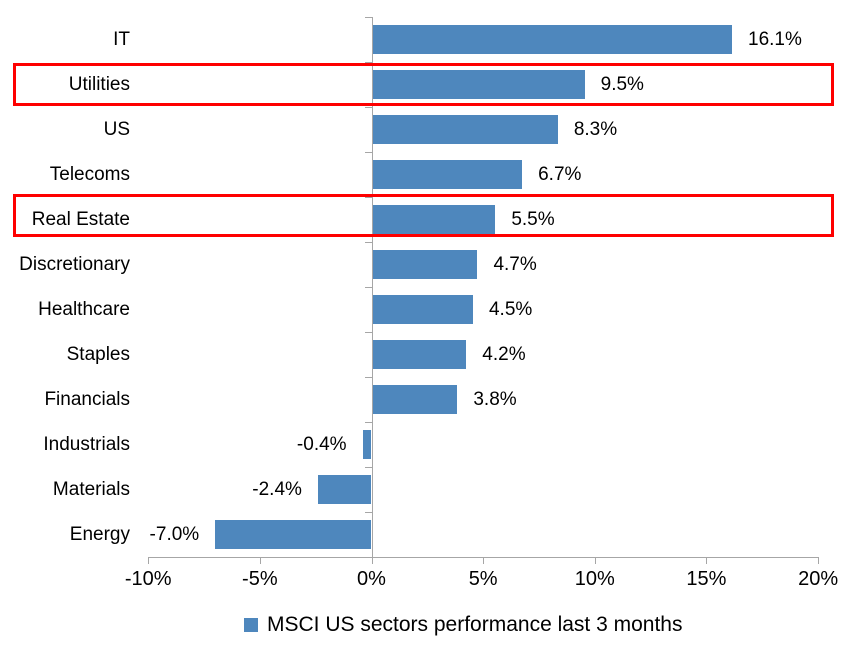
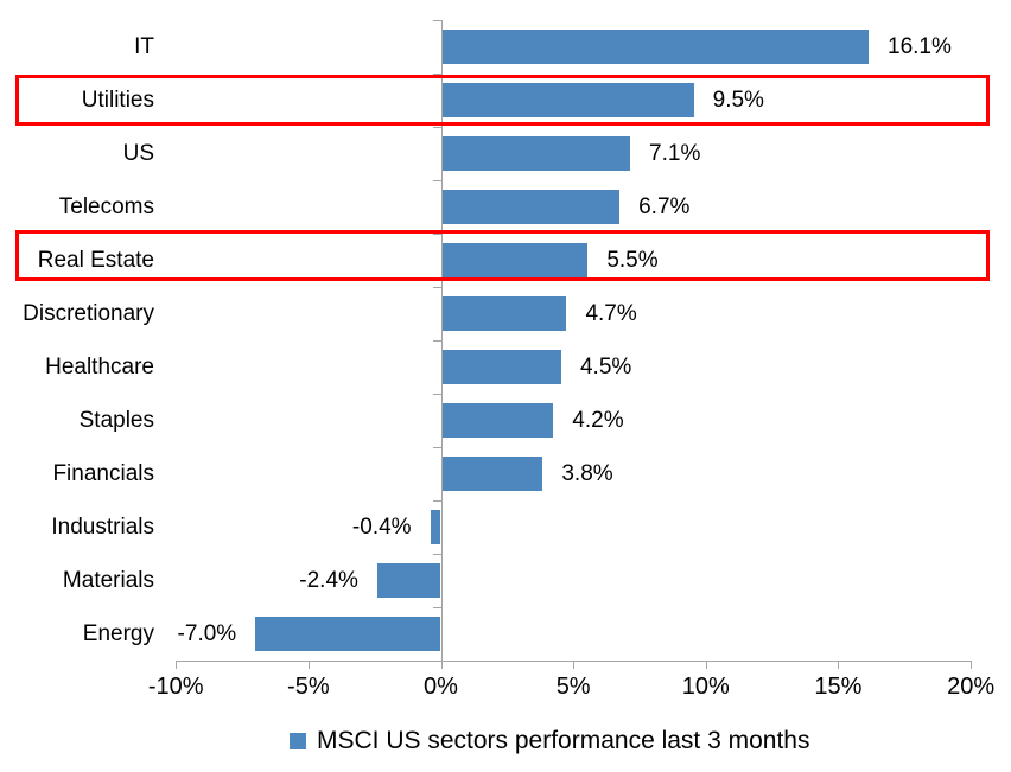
US: 8.3% -> 7.1%
